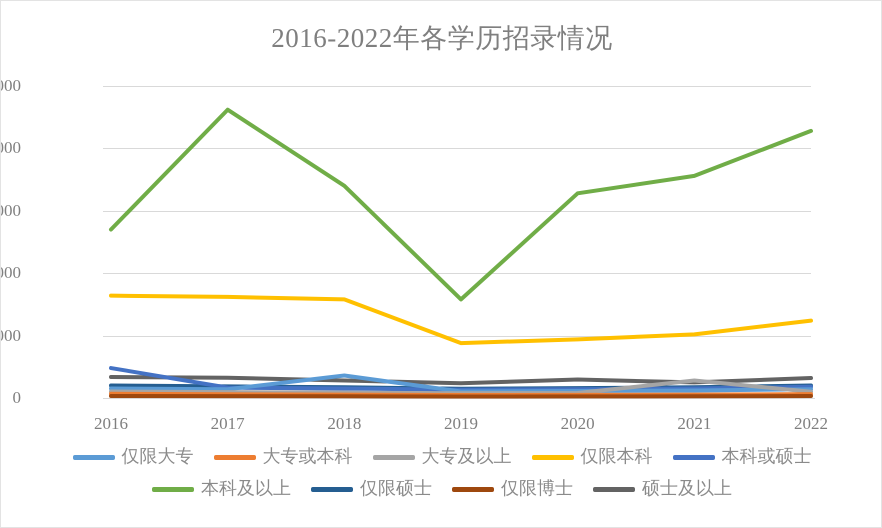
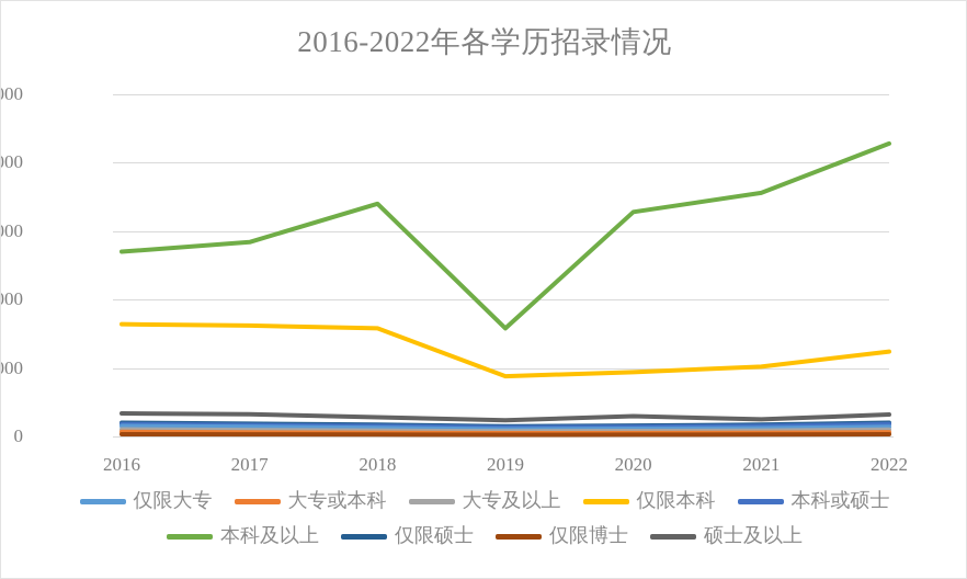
本科或硕士/2016: 2400 -> 900
本科及以上/2017: 23100 -> 14200
仅限大专/2018: 1800 -> 600
大专及以上/2021: 1400 -> 400
